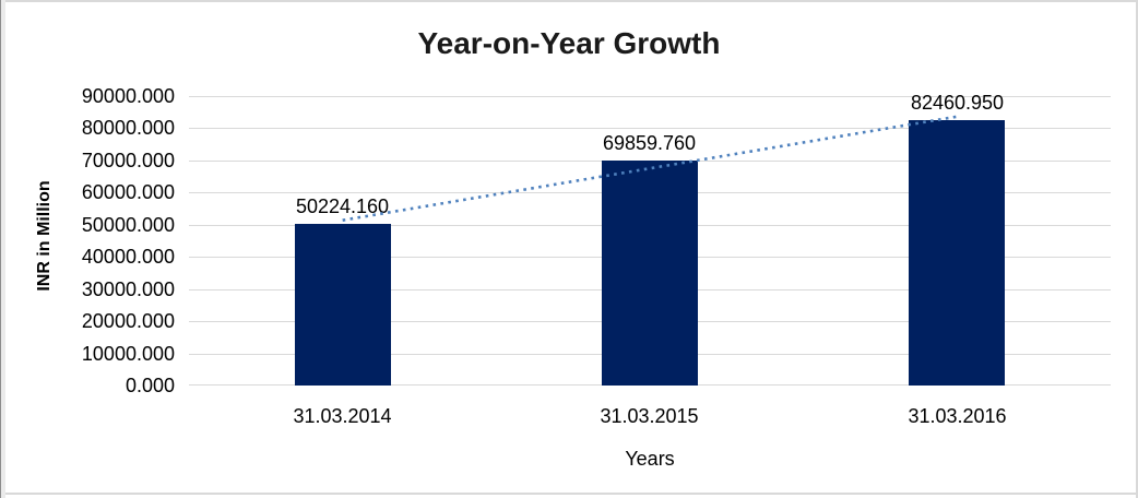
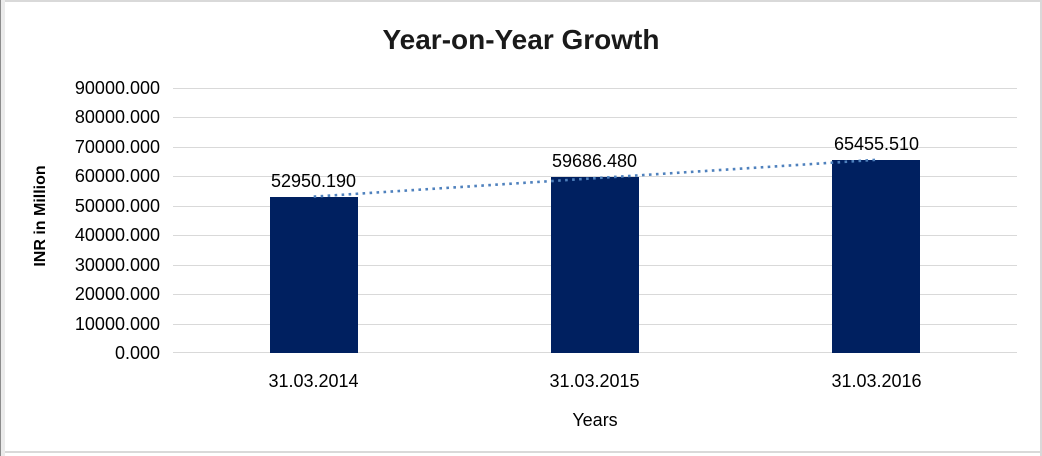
31.03.2014: 50224.160 -> 52950.190
31.03.2015: 69859.760 -> 59686.480
31.03.2016: 82460.950 -> 65455.510
